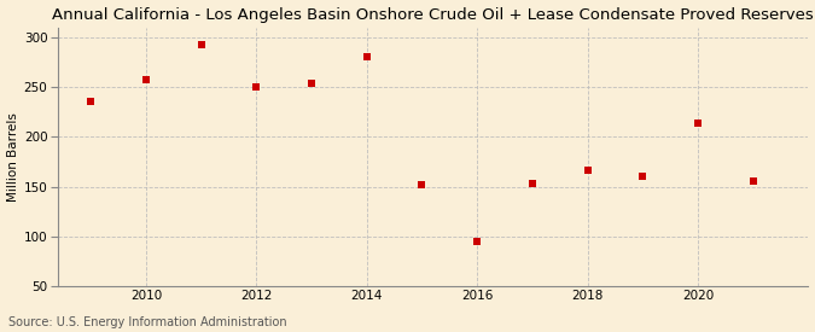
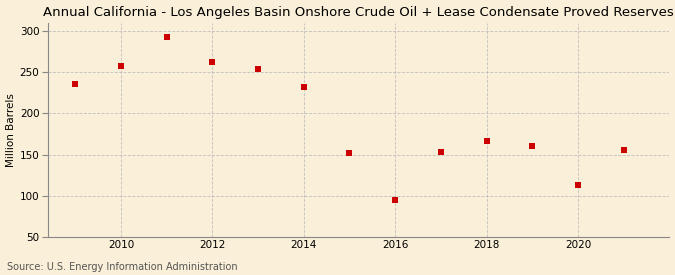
2012: 250 -> 262
2014: 280 -> 232
2020: 214 -> 113
